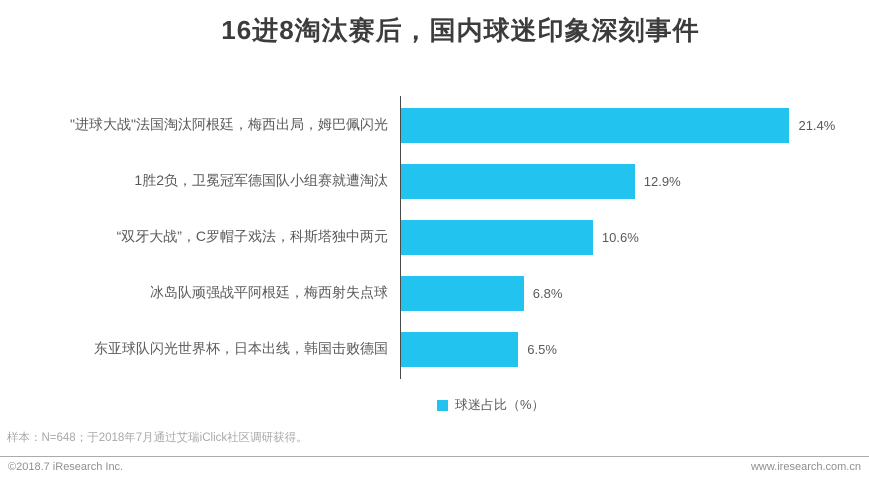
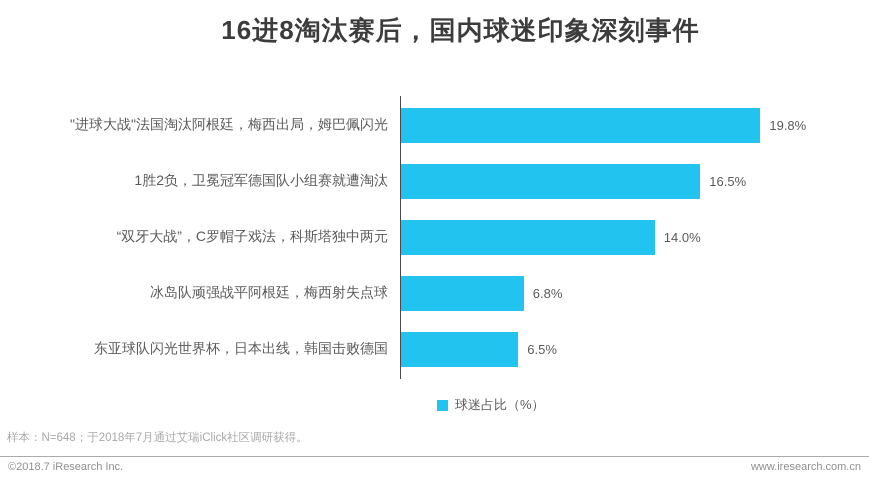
"进球大战"法国淘汰阿根廷，梅西出局，姆巴佩闪光: 21.4% -> 19.8%
1胜2负，卫冕冠军德国队小组赛就遭淘汰: 12.9% -> 16.5%
“双牙大战”，C罗帽子戏法，科斯塔独中两元: 10.6% -> 14.0%
